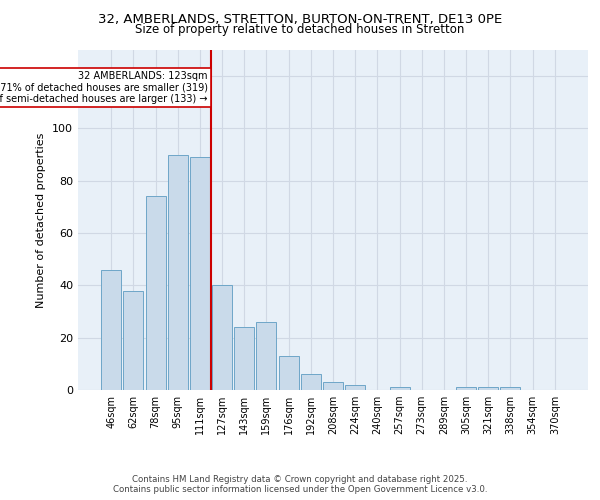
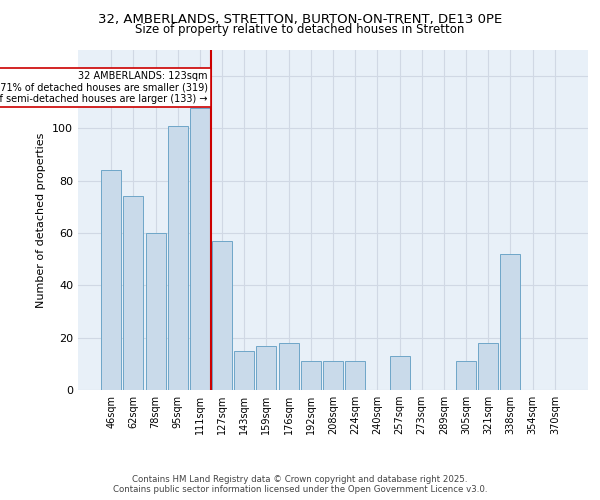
46sqm: 46 -> 84
62sqm: 38 -> 74
78sqm: 74 -> 60
95sqm: 90 -> 101
111sqm: 89 -> 108
127sqm: 40 -> 57
143sqm: 24 -> 15
159sqm: 26 -> 17
176sqm: 13 -> 18
192sqm: 6 -> 11
208sqm: 3 -> 11
224sqm: 2 -> 11
257sqm: 1 -> 13
305sqm: 1 -> 11
321sqm: 1 -> 18
338sqm: 1 -> 52
